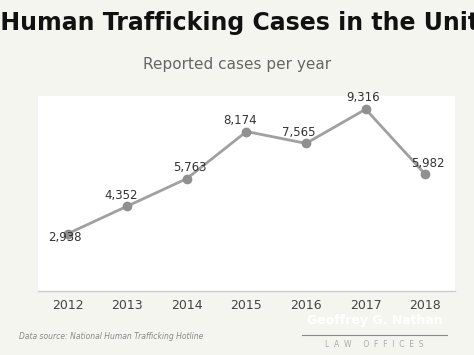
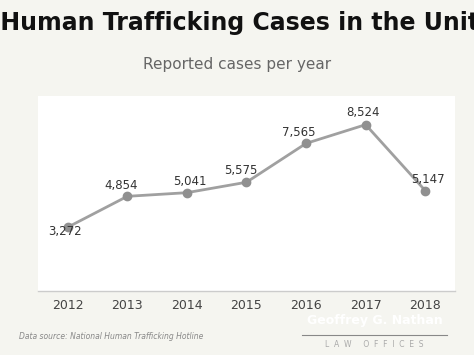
2012: 2,938 -> 3,272
2013: 4,352 -> 4,854
2014: 5,763 -> 5,041
2015: 8,174 -> 5,575
2017: 9,316 -> 8,524
2018: 5,982 -> 5,147
